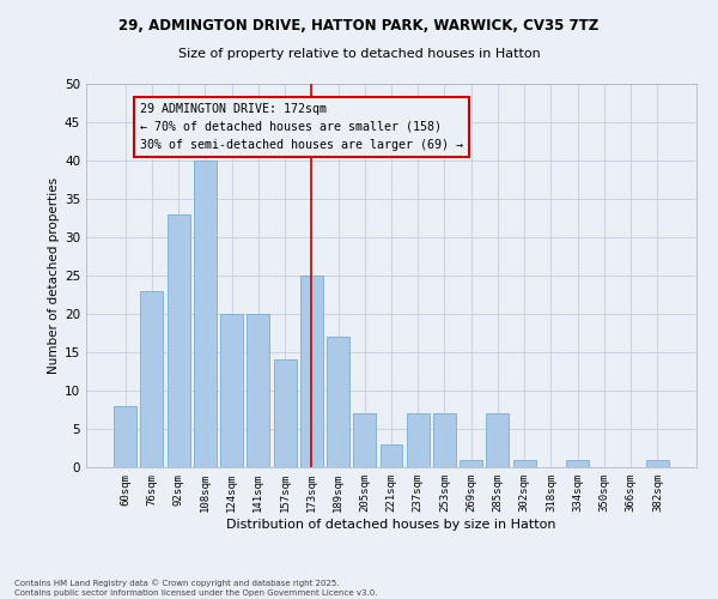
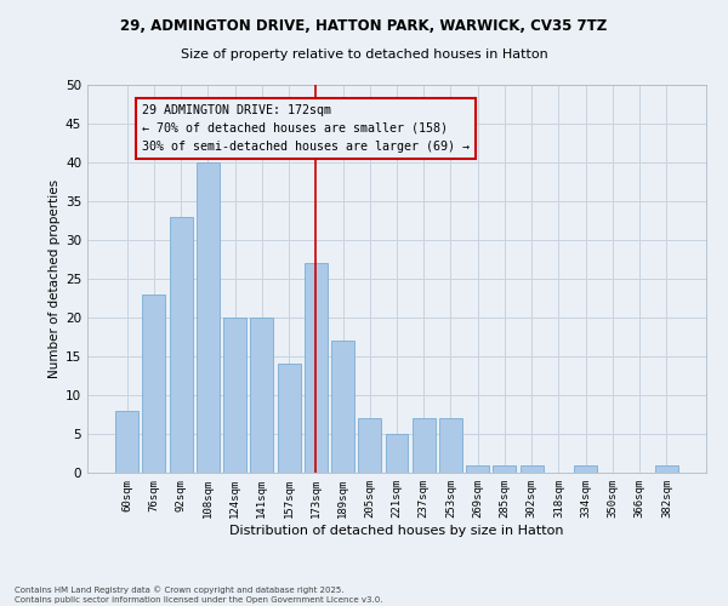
173sqm: 25 -> 27
221sqm: 3 -> 5
285sqm: 7 -> 1
